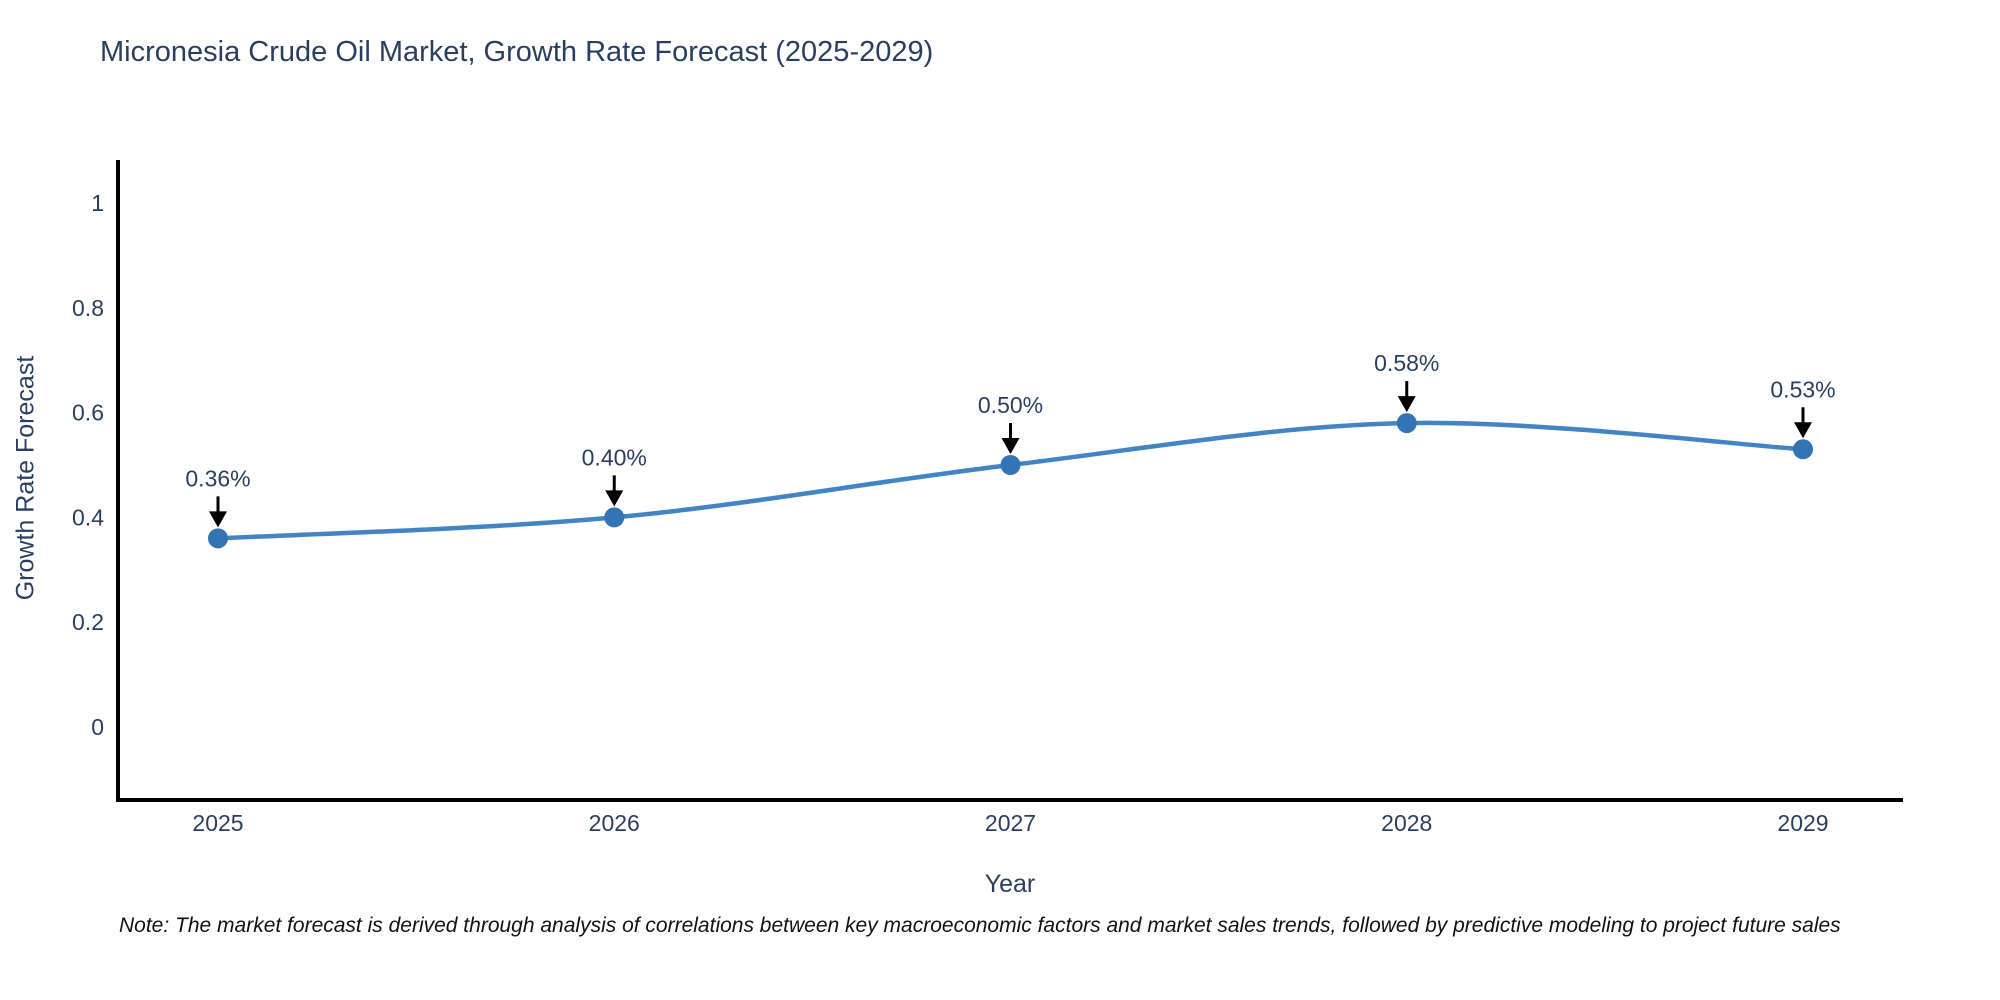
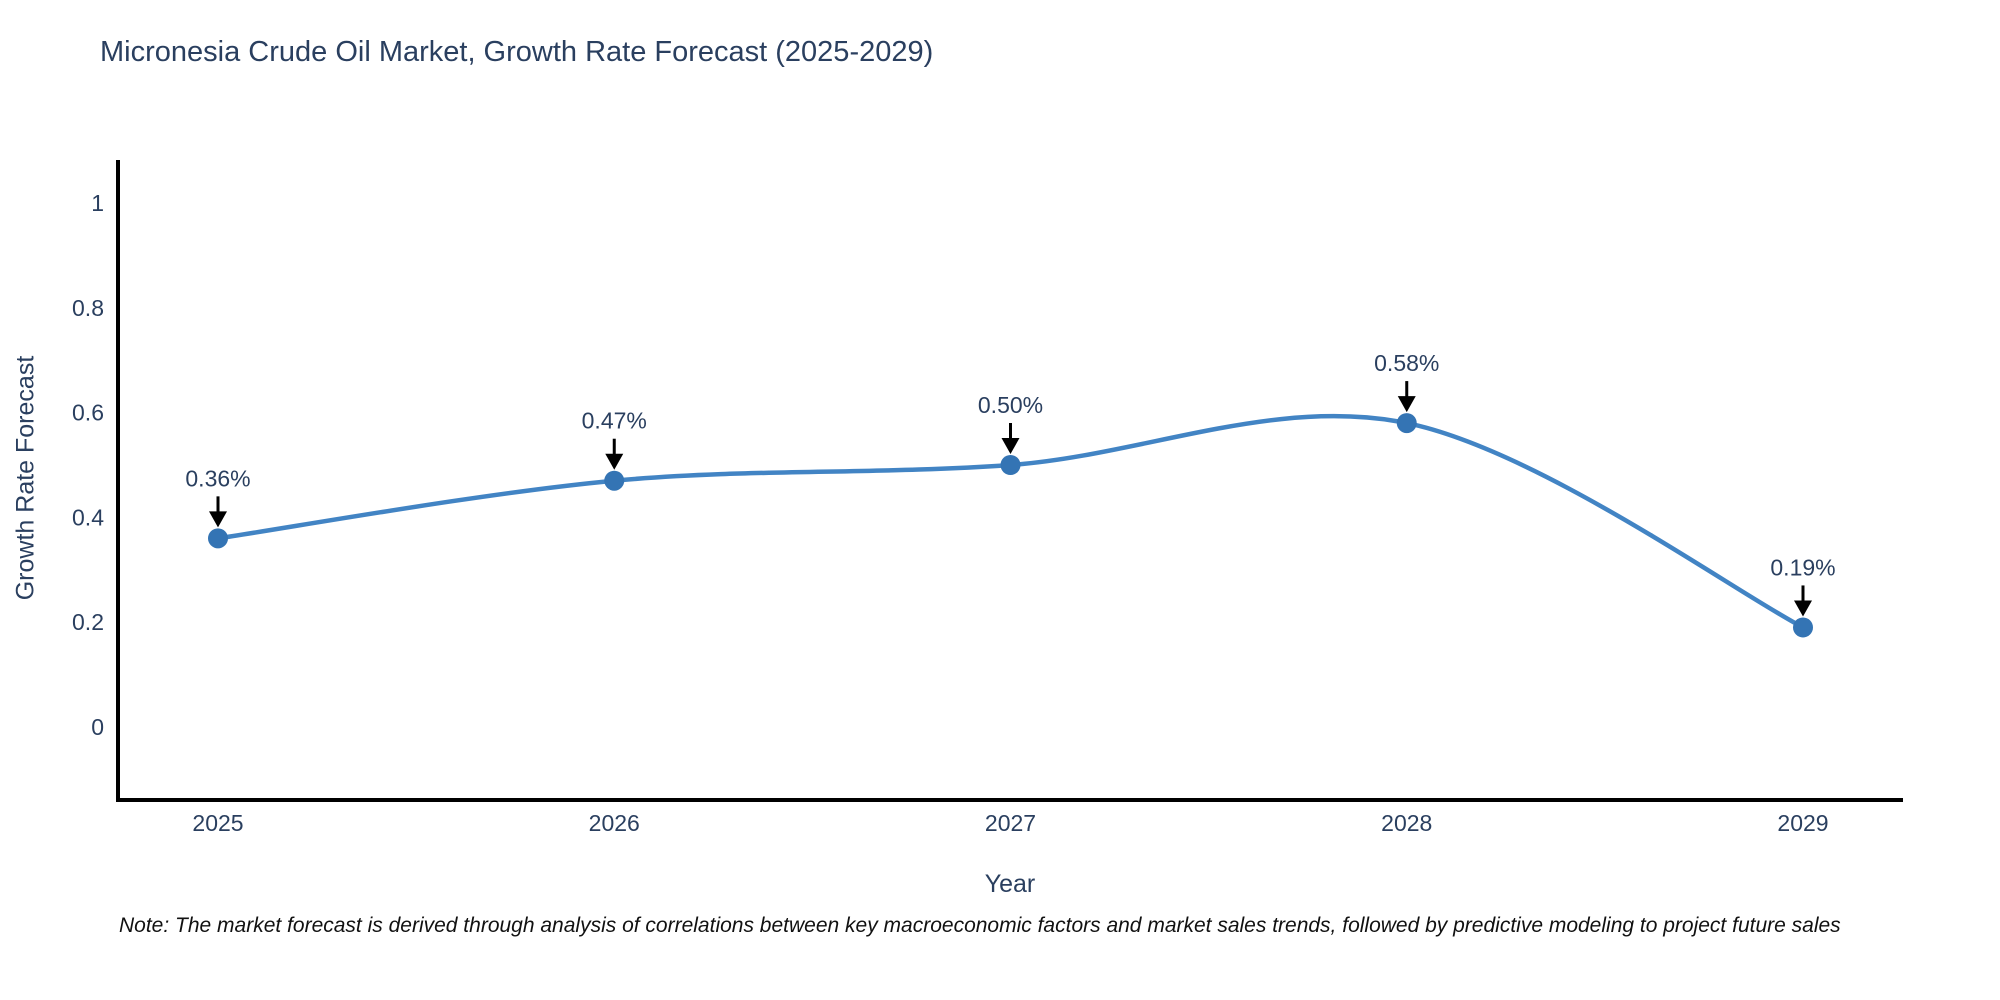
2026: 0.40% -> 0.47%
2029: 0.53% -> 0.19%
